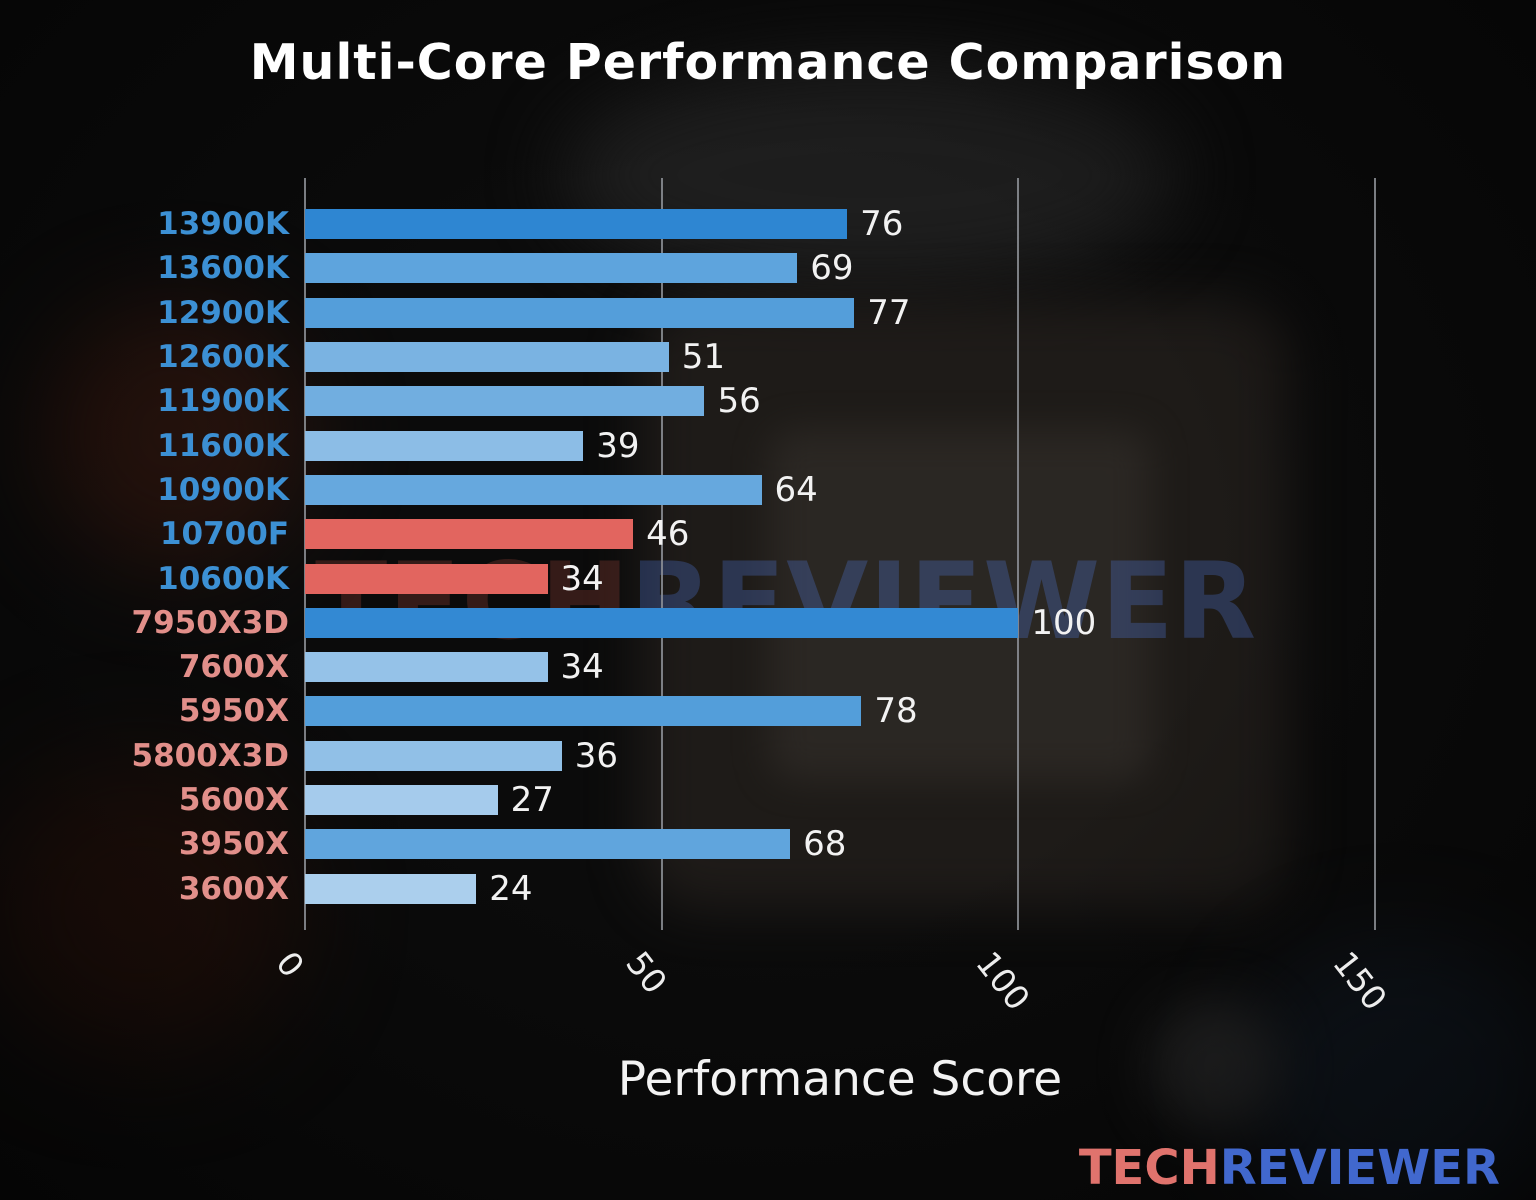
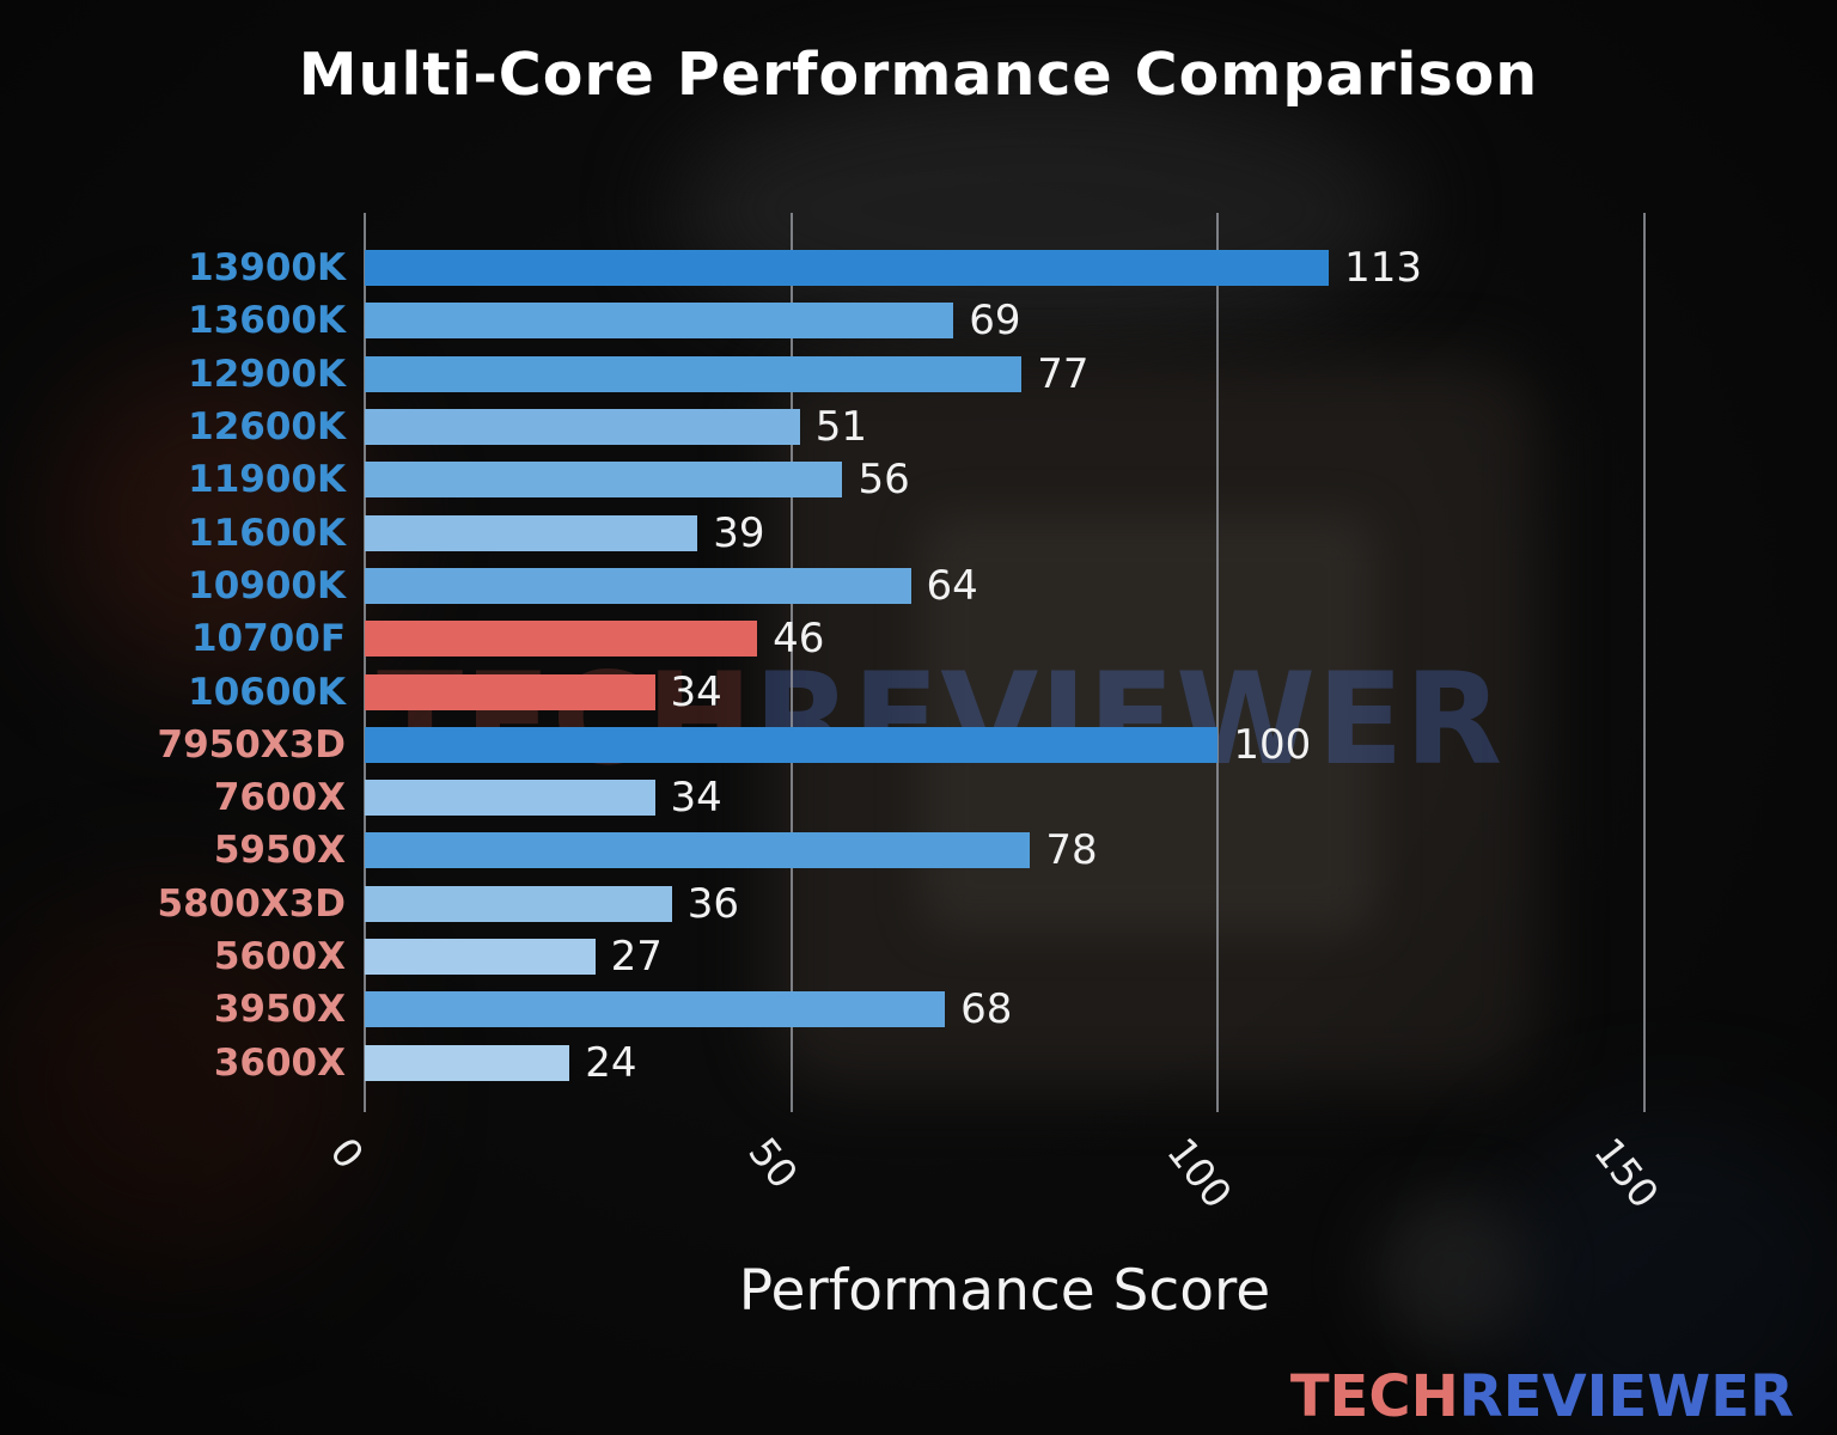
13900K: 76 -> 113
